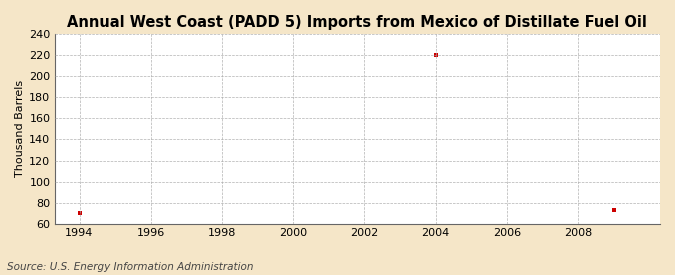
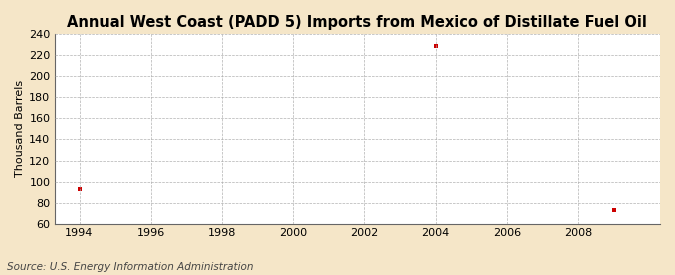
1994: 70 -> 93
2004: 220 -> 229
